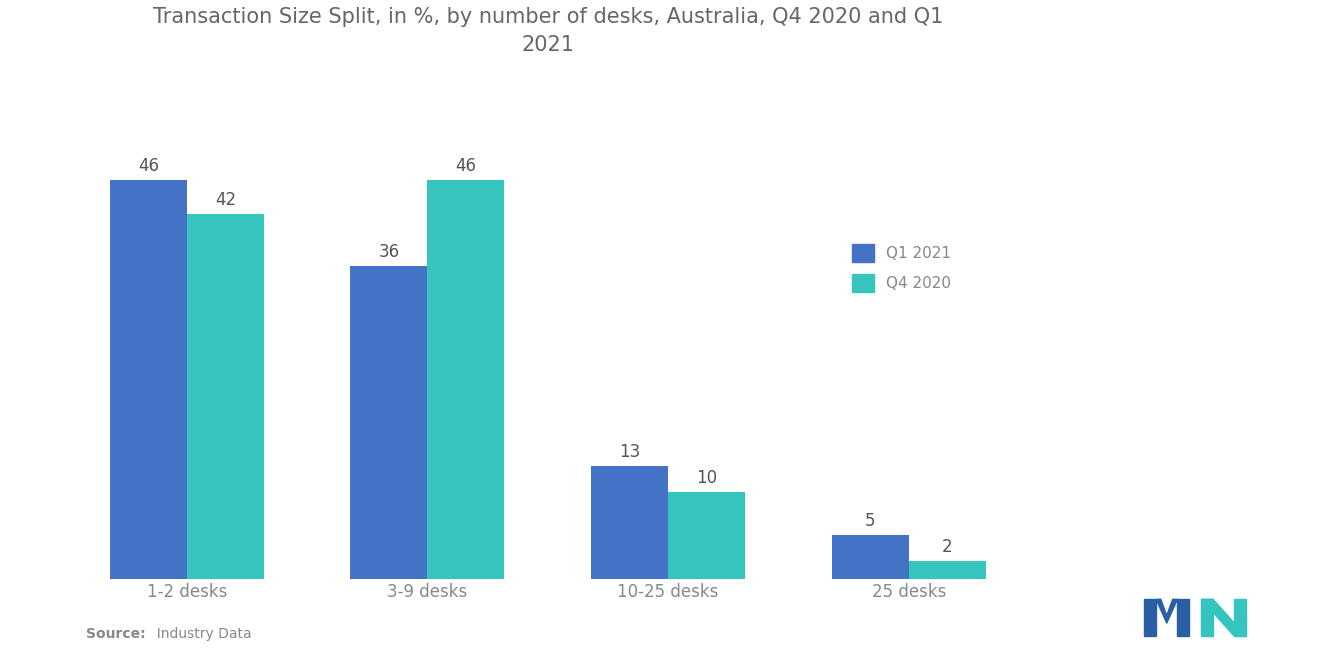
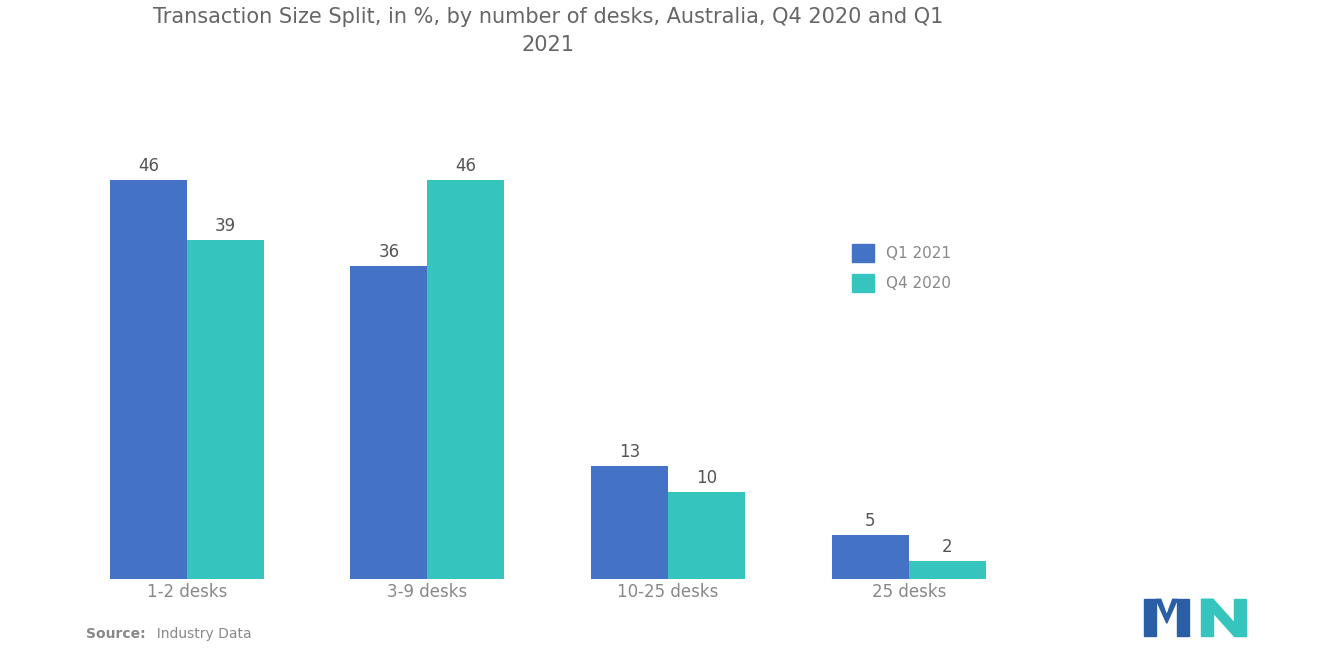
Q4 2020/1-2 desks: 42 -> 39
